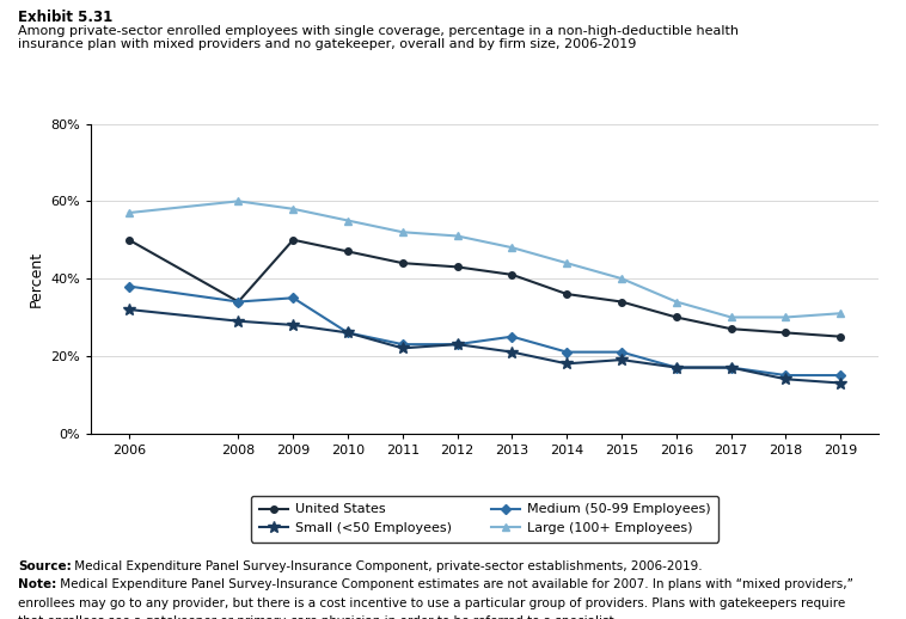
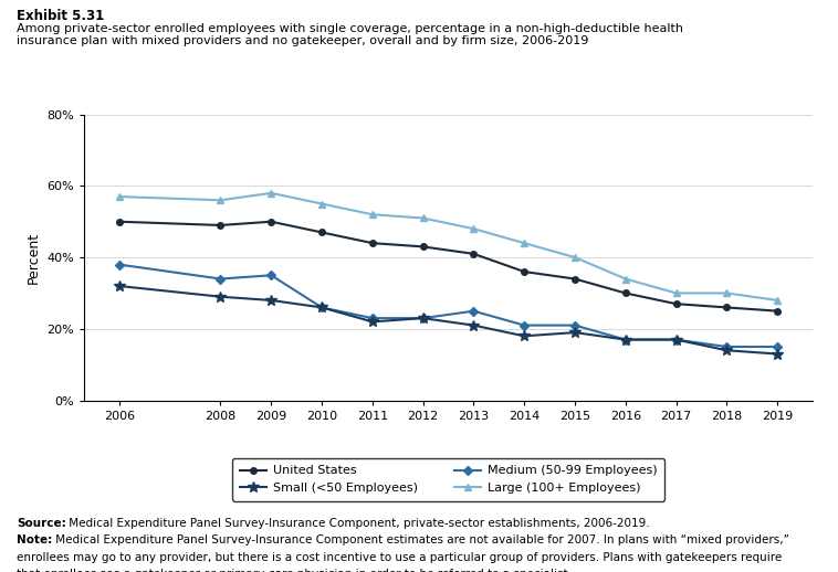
United States/2008: 34% -> 49%
Large (100+ Employees)/2008: 60% -> 56%
Large (100+ Employees)/2019: 31% -> 28%
